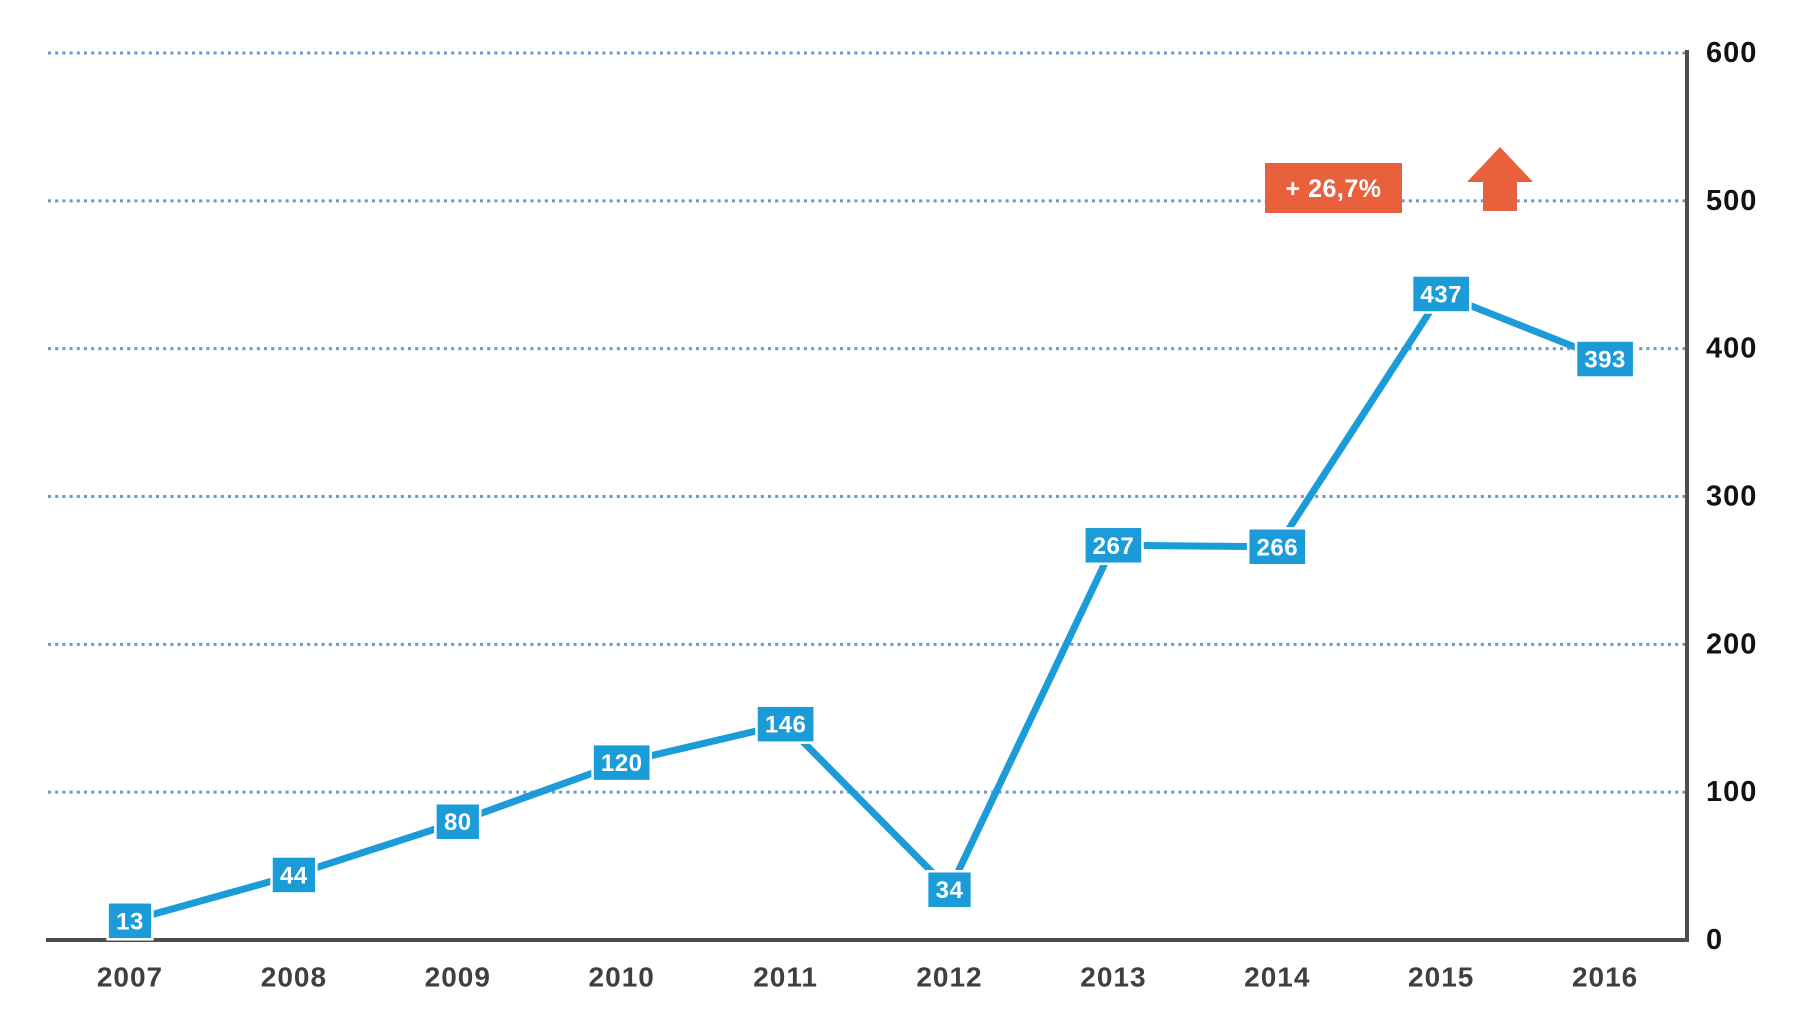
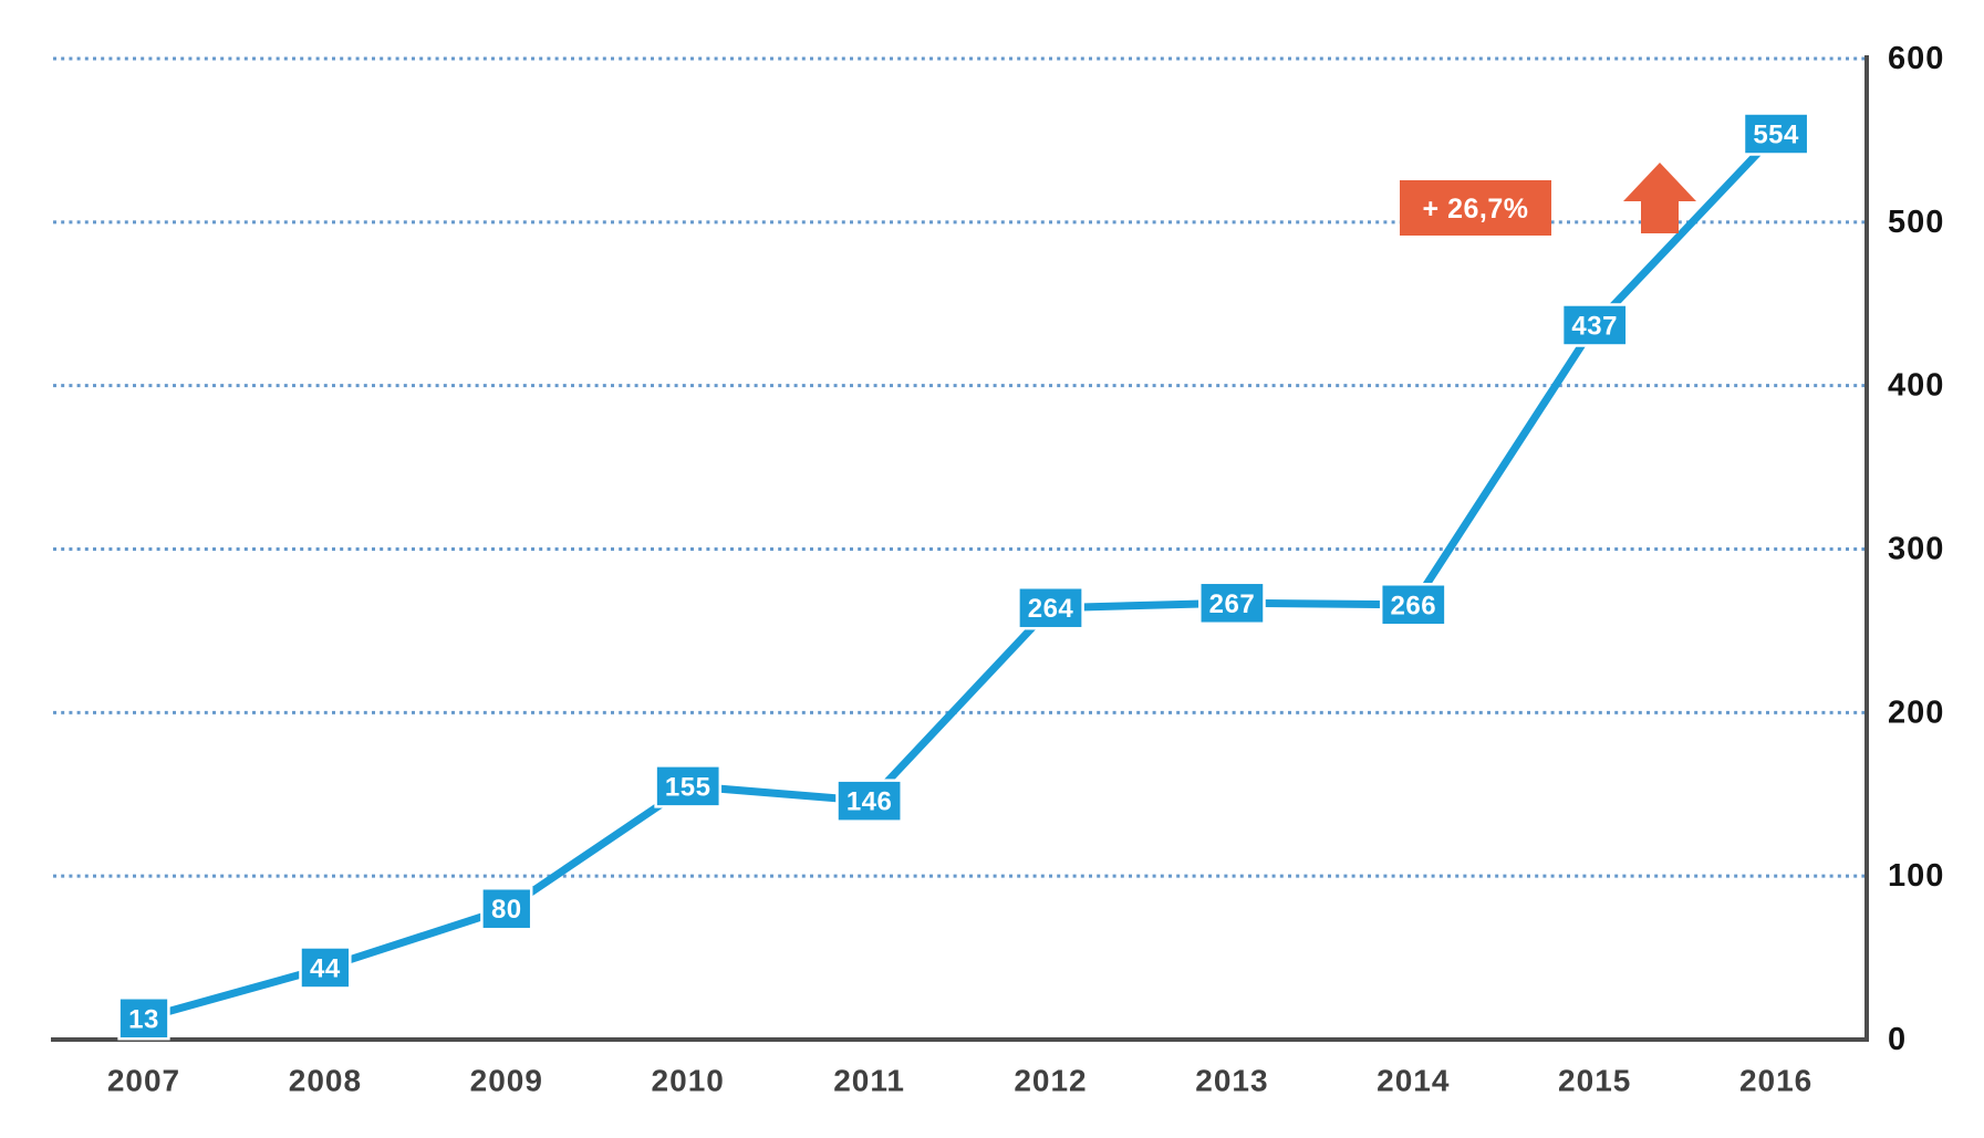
2010: 120 -> 155
2012: 34 -> 264
2016: 393 -> 554
